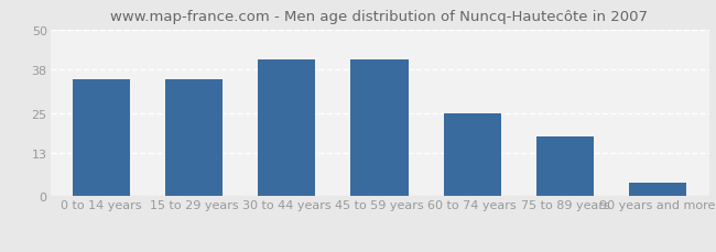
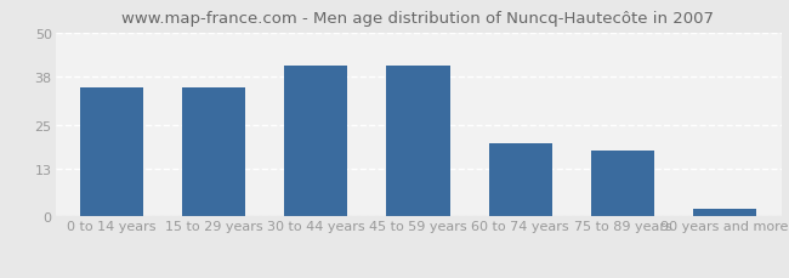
60 to 74 years: 25 -> 20
90 years and more: 4 -> 2
